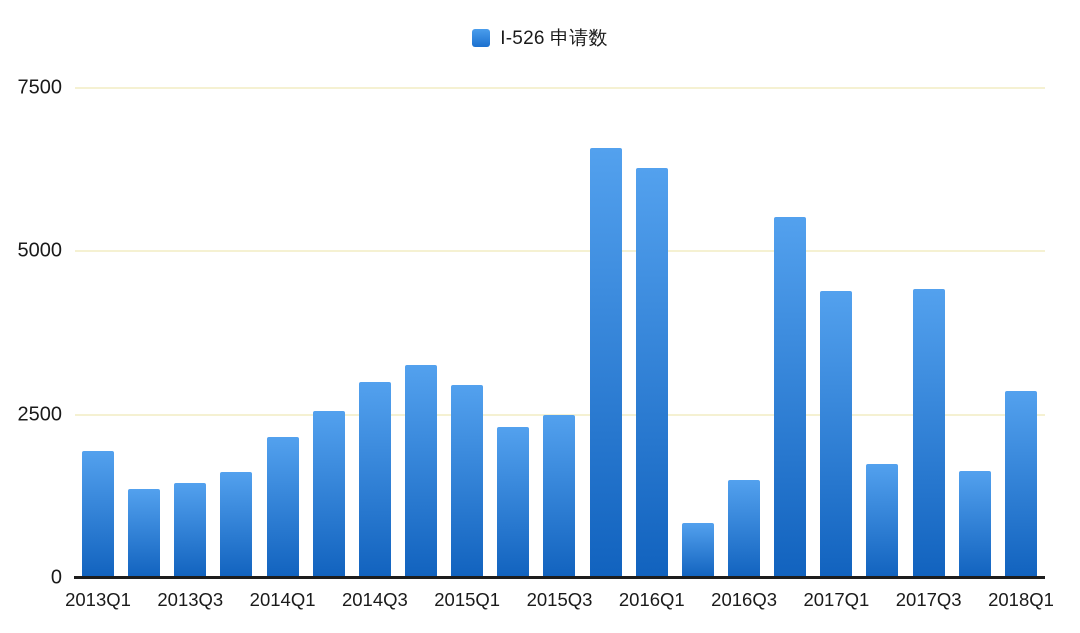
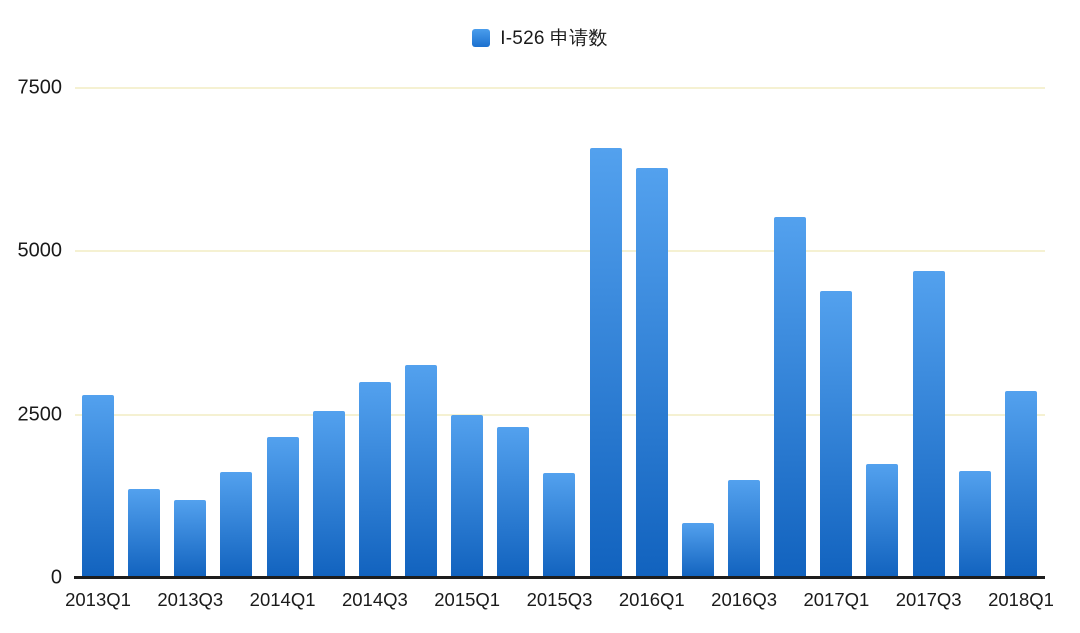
2013Q1: 2000 -> 2800
2013Q3: 1500 -> 1200
2015Q1: 3000 -> 2500
2015Q3: 2500 -> 1600
2017Q3: 4400 -> 4700
